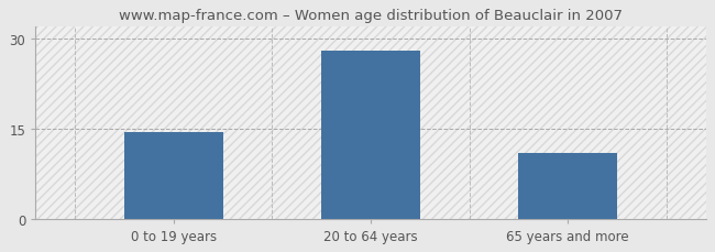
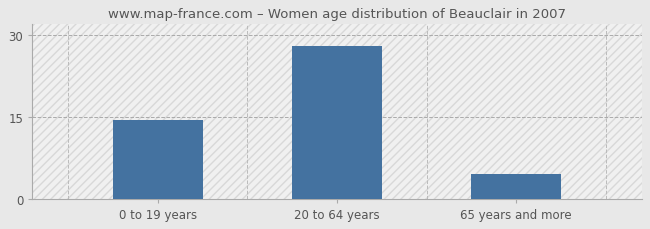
65 years and more: 11.0 -> 4.5
